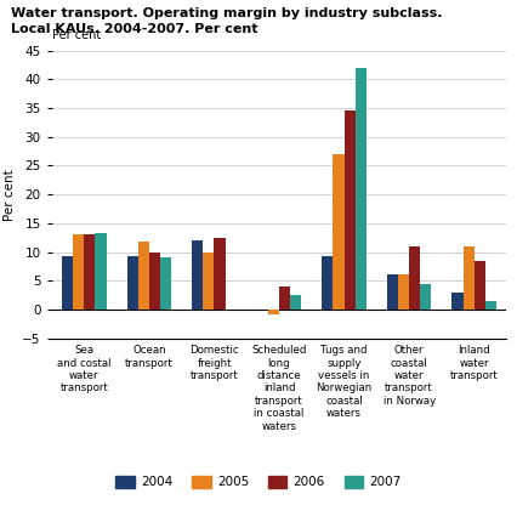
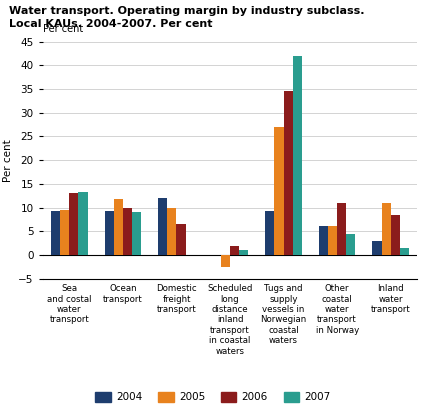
2005/Sea and costal water transport: 13.0 -> 9.5
2006/Domestic freight transport: 12.5 -> 6.5
2005/Scheduled long distance inland transport in coastal waters: -0.8 -> -2.5
2006/Scheduled long distance inland transport in coastal waters: 4.0 -> 2.0
2007/Scheduled long distance inland transport in coastal waters: 2.5 -> 1.0
